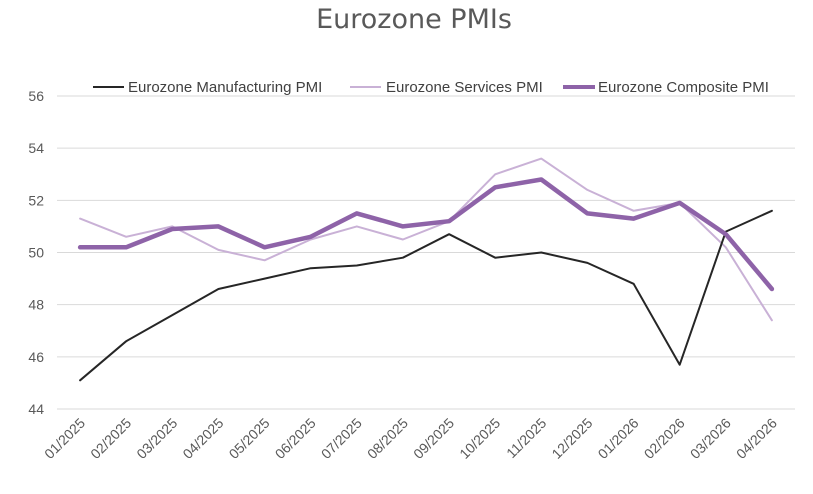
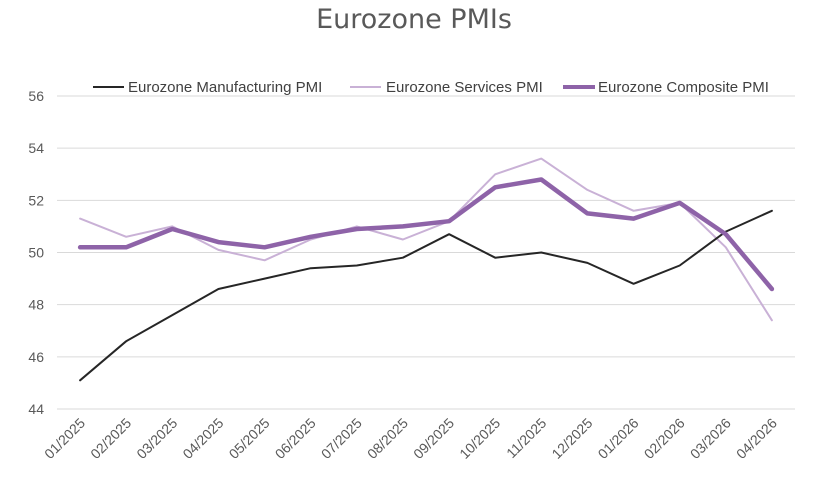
Eurozone Composite PMI/04/2025: 51.0 -> 50.4
Eurozone Composite PMI/07/2025: 51.5 -> 50.9
Eurozone Manufacturing PMI/02/2026: 45.7 -> 49.5
